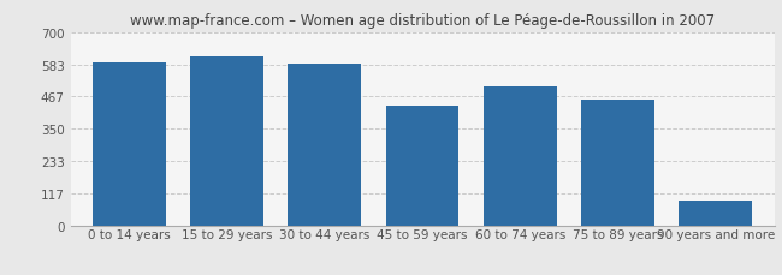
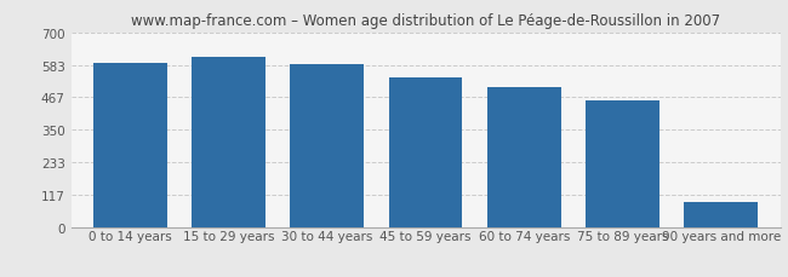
45 to 59 years: 435 -> 537
